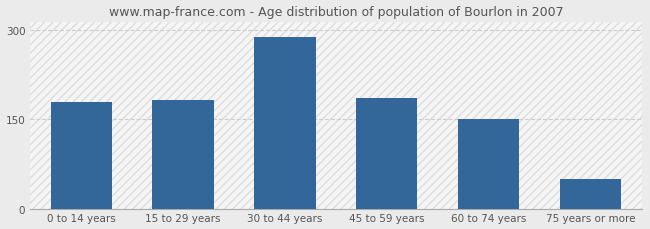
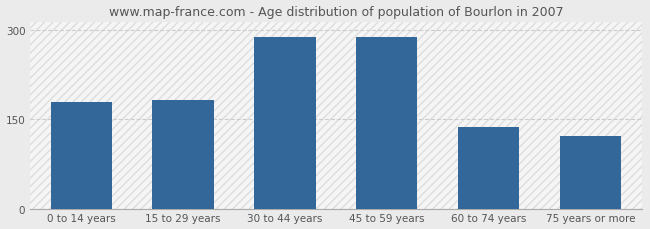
45 to 59 years: 186 -> 289
60 to 74 years: 150 -> 138
75 years or more: 50 -> 122
